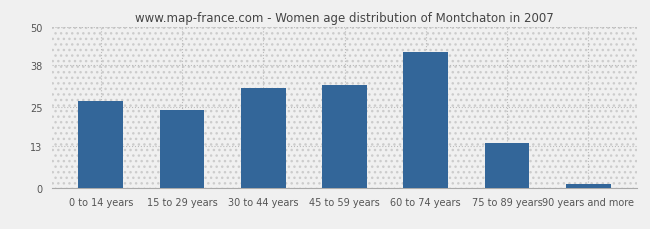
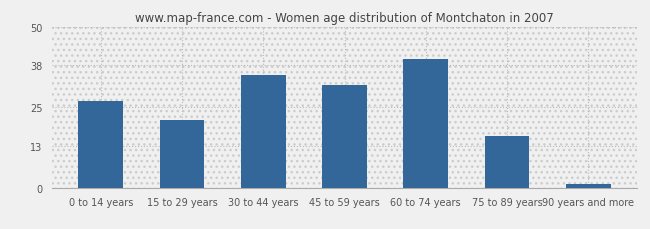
15 to 29 years: 24 -> 21
30 to 44 years: 31 -> 35
60 to 74 years: 42 -> 40
75 to 89 years: 14 -> 16
